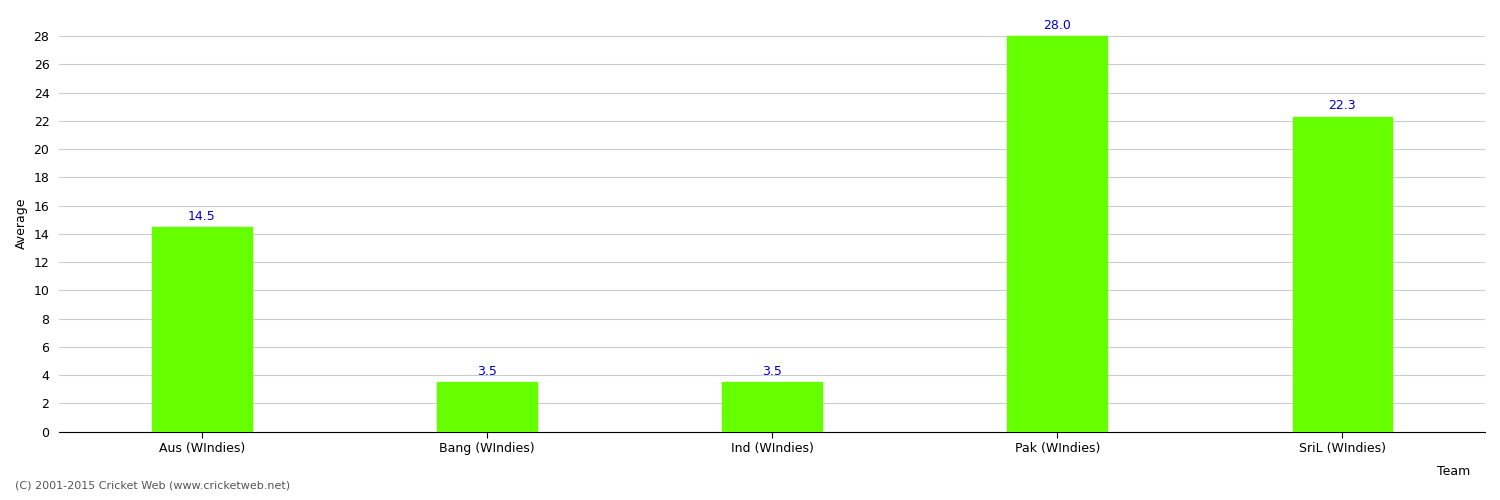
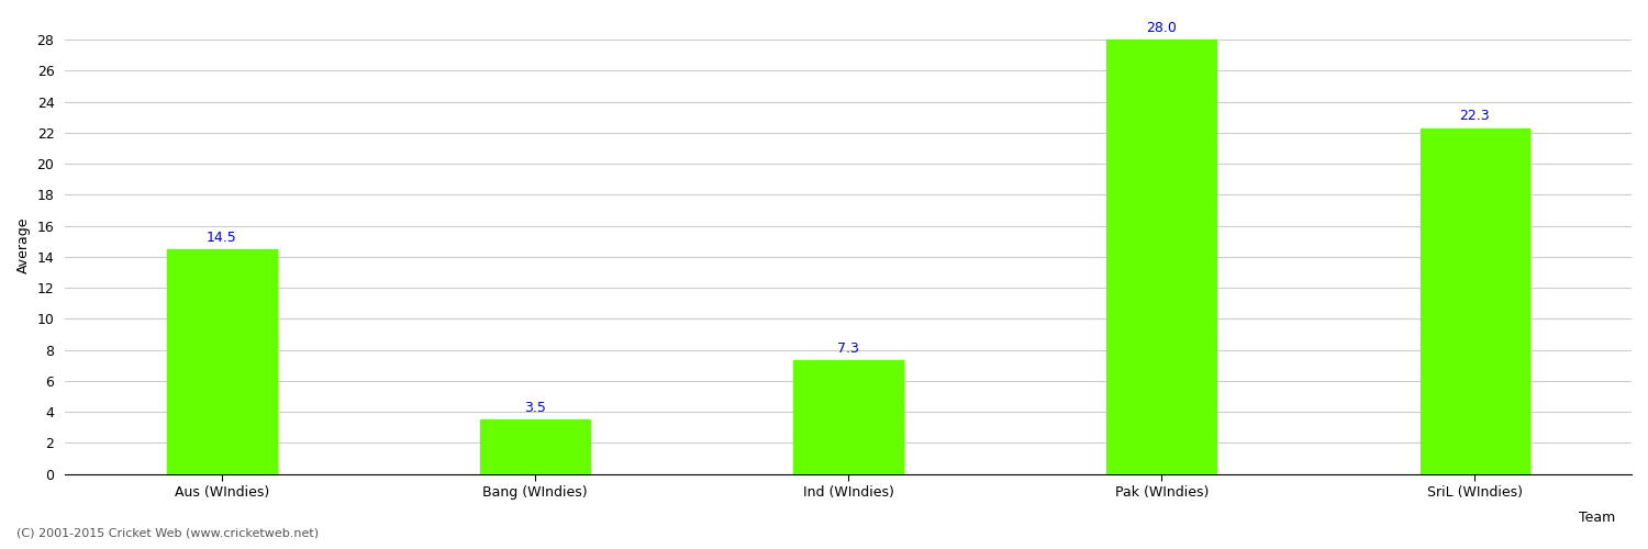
Ind (WIndies): 3.5 -> 7.3
